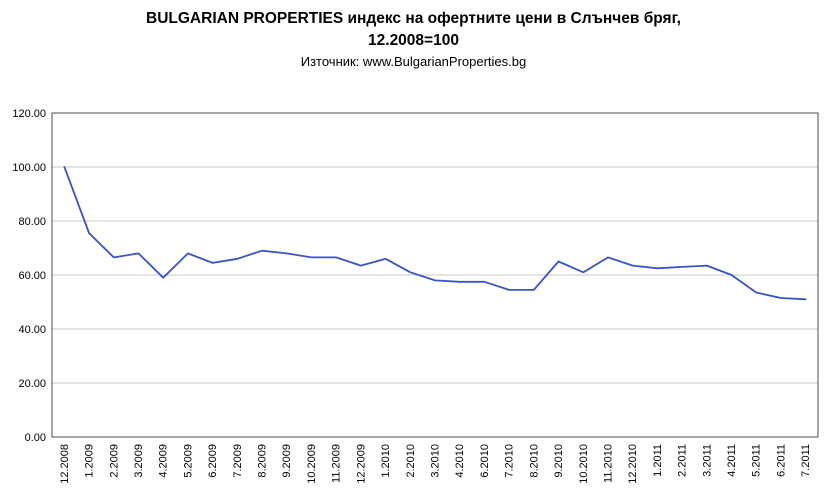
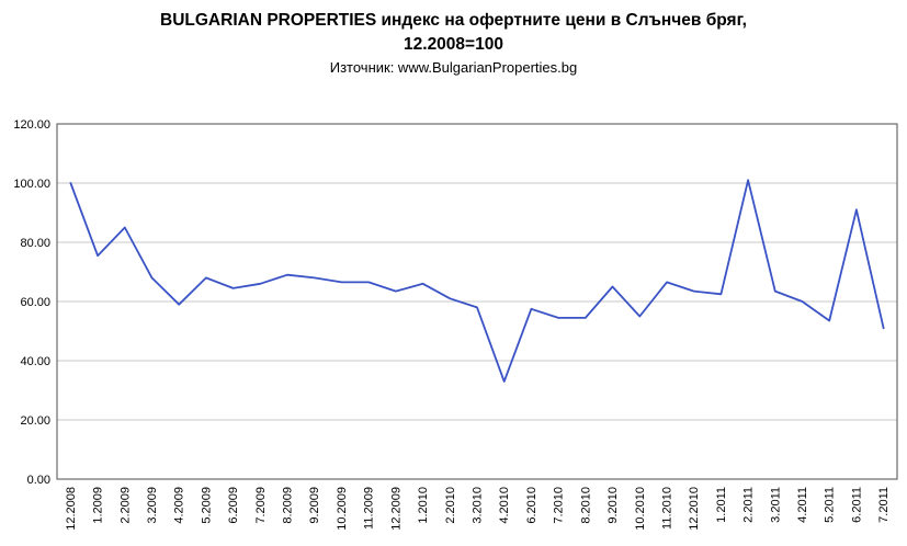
2.2009: 66 -> 85
4.2010: 58 -> 33
10.2010: 61 -> 55
2.2011: 63 -> 101
6.2011: 52 -> 91
